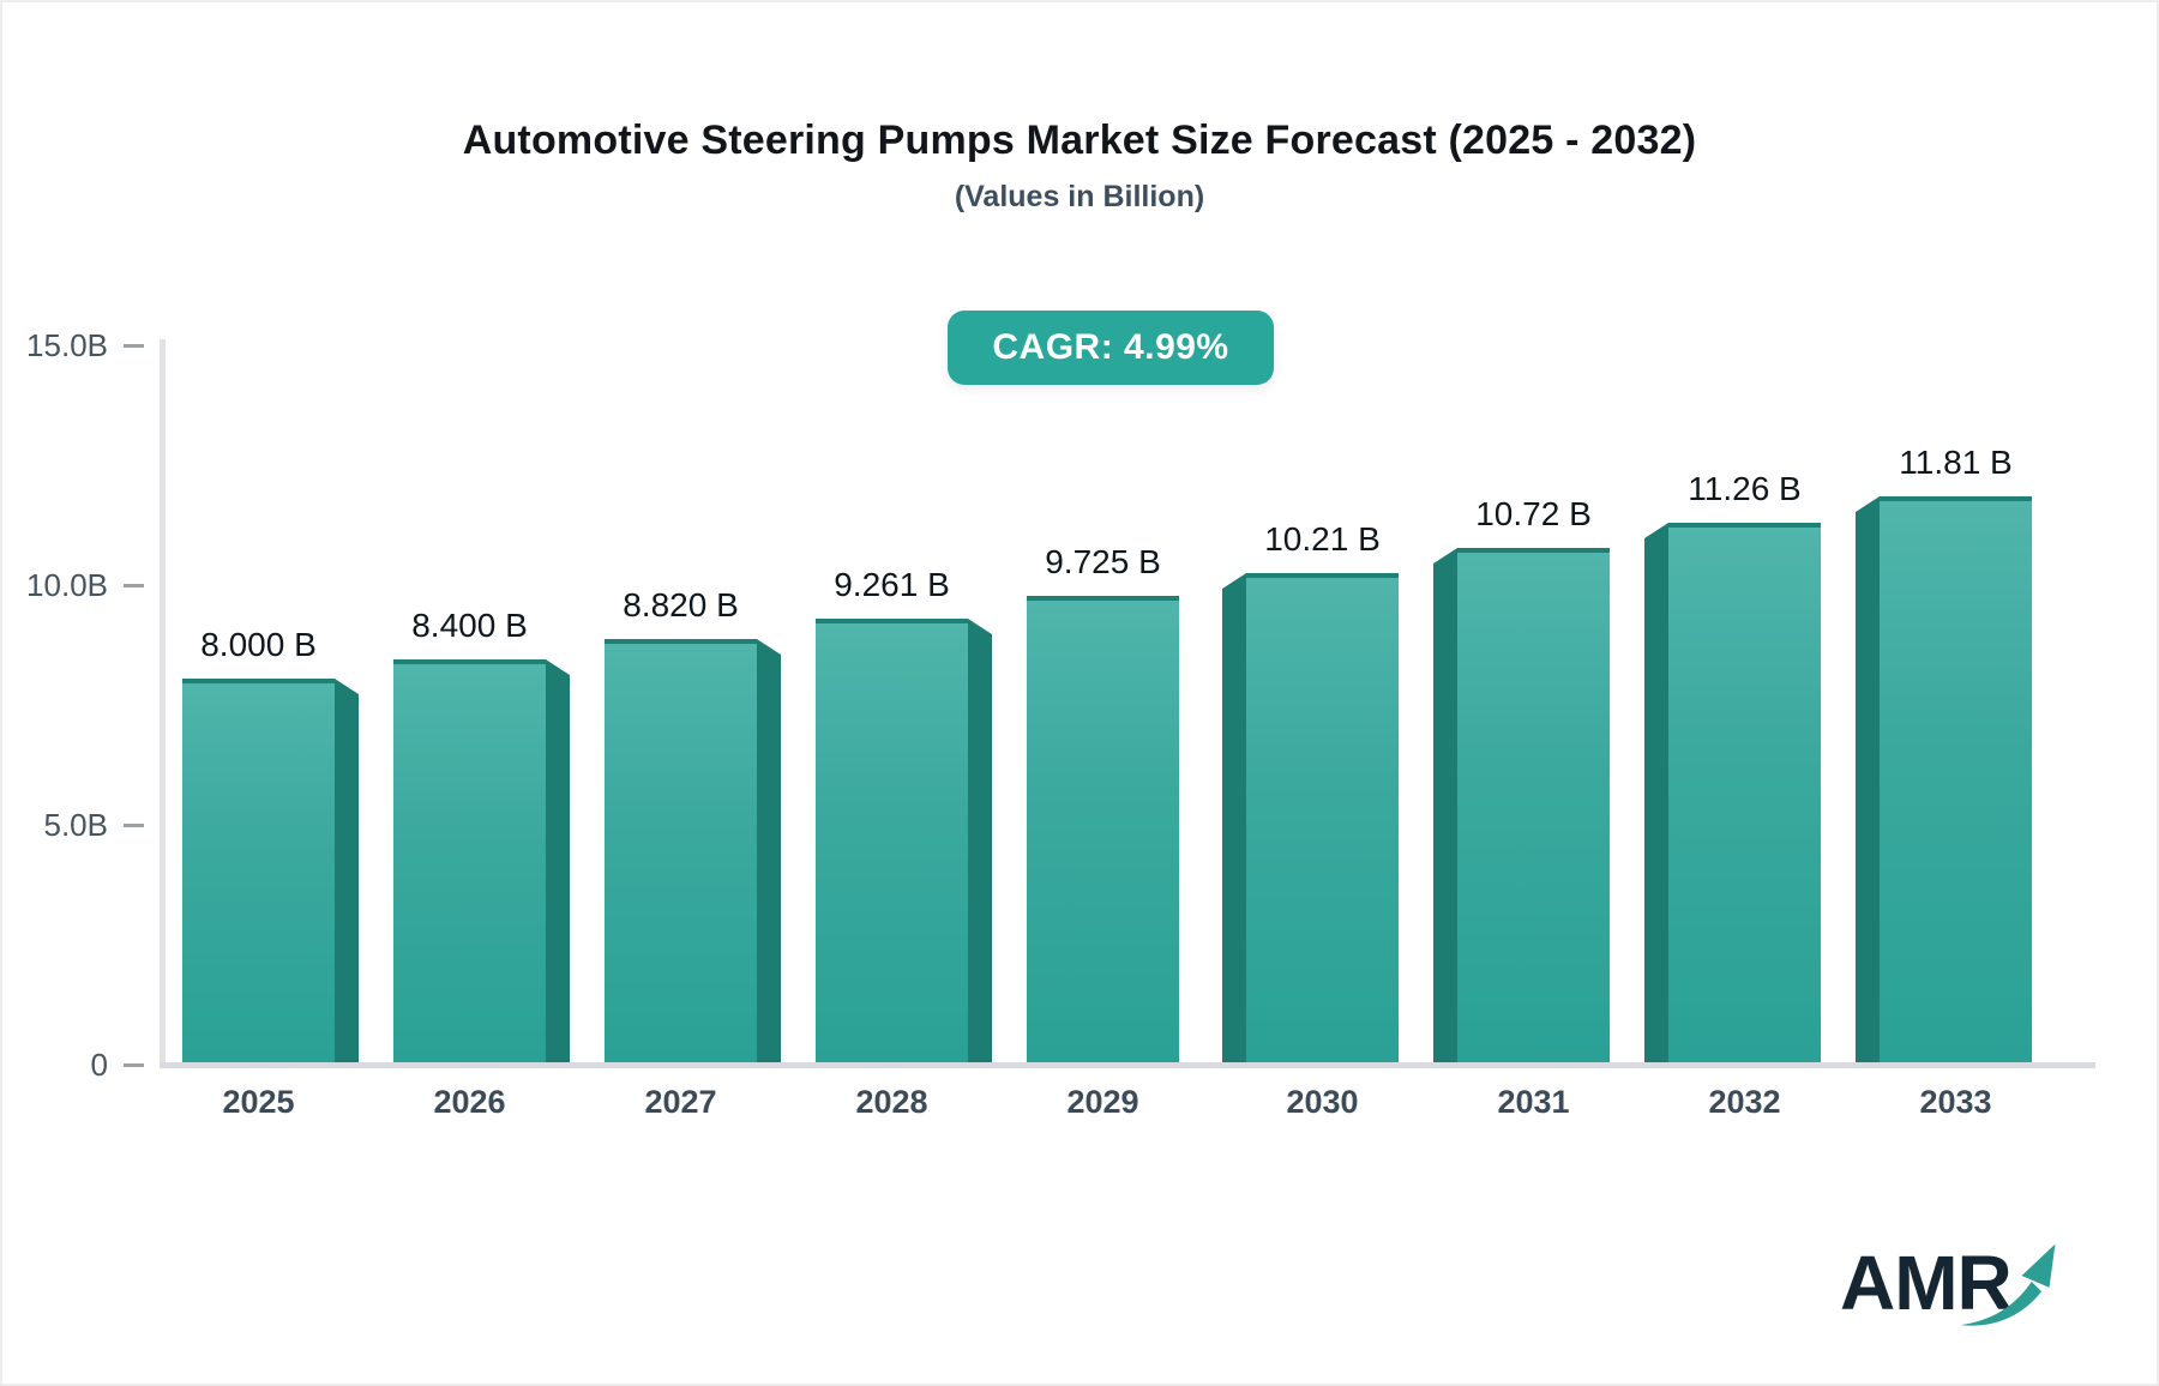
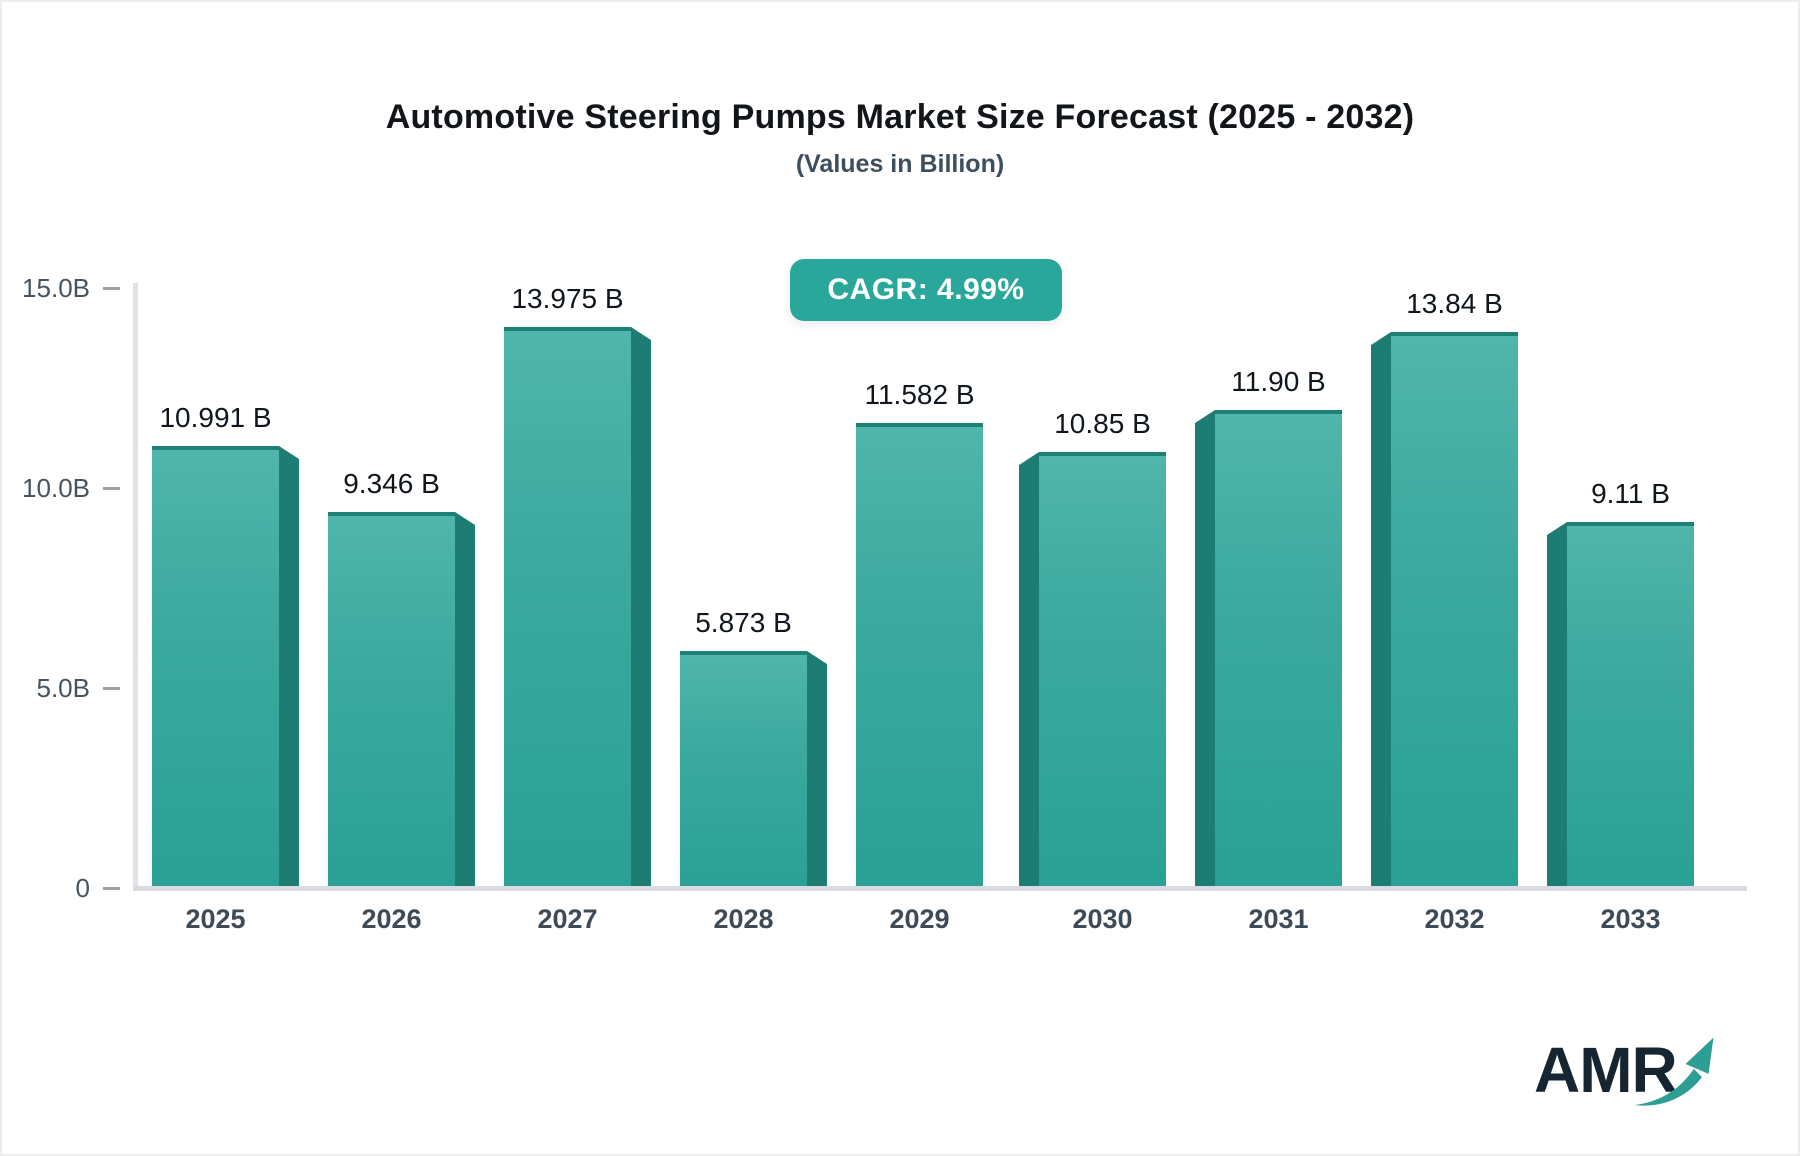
2025: 8.000 -> 10.991
2026: 8.400 -> 9.346
2027: 8.820 -> 13.975
2028: 9.261 -> 5.873
2029: 9.725 -> 11.582
2030: 10.21 -> 10.85
2031: 10.72 -> 11.90
2032: 11.26 -> 13.84
2033: 11.81 -> 9.11
